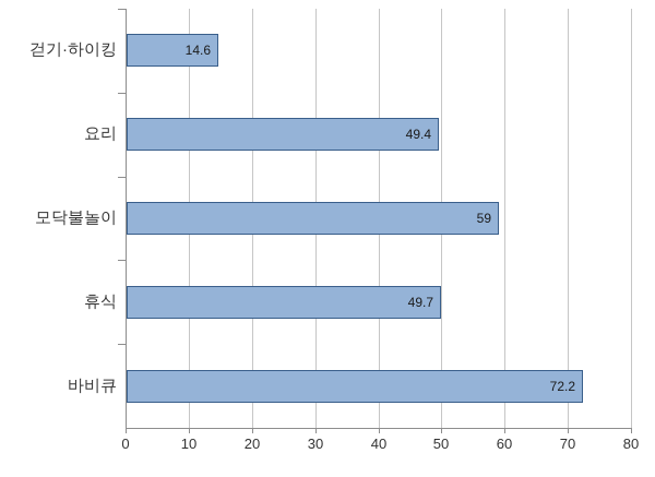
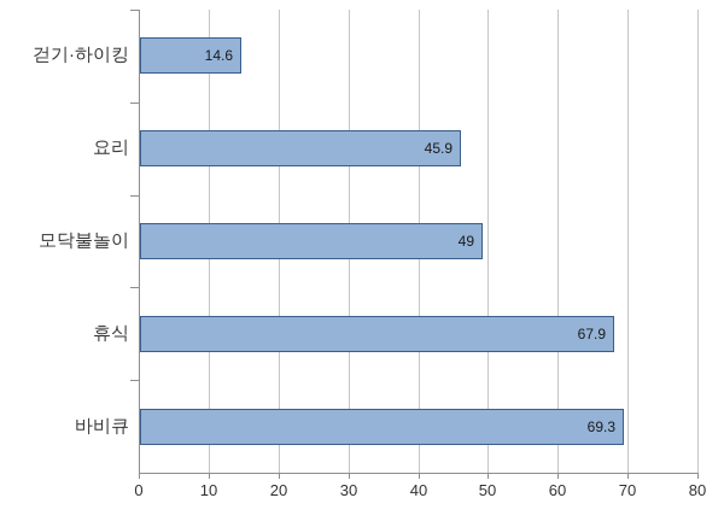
요리: 49.4 -> 45.9
모닥불놀이: 59 -> 49
휴식: 49.7 -> 67.9
바비큐: 72.2 -> 69.3
